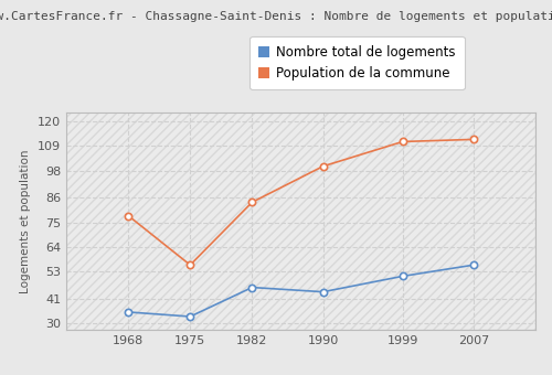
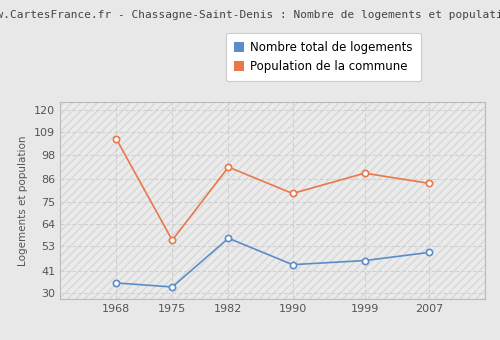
Population de la commune/1968: 78 -> 106
Nombre total de logements/1982: 46 -> 57
Population de la commune/1982: 84 -> 92
Population de la commune/1990: 100 -> 79
Nombre total de logements/1999: 51 -> 46
Population de la commune/1999: 111 -> 89
Nombre total de logements/2007: 56 -> 50
Population de la commune/2007: 112 -> 84
